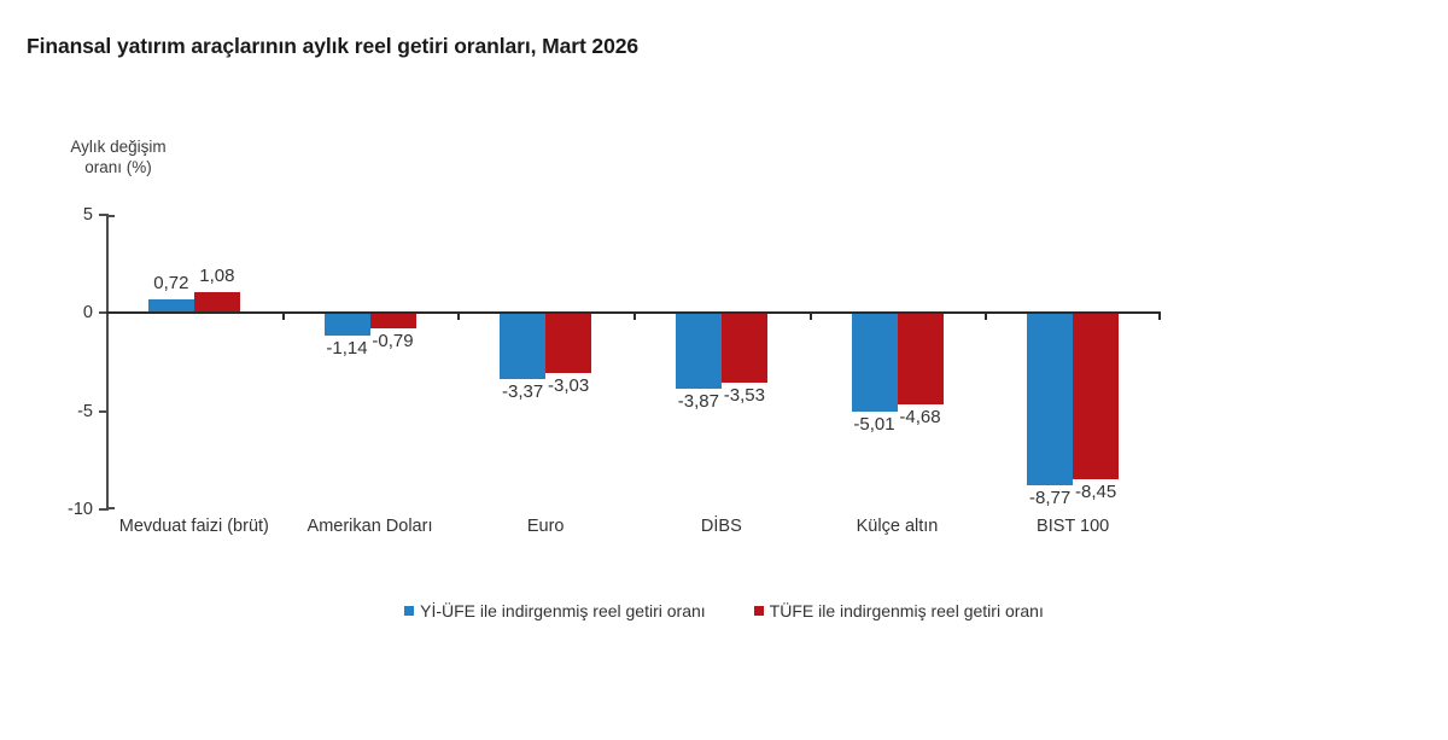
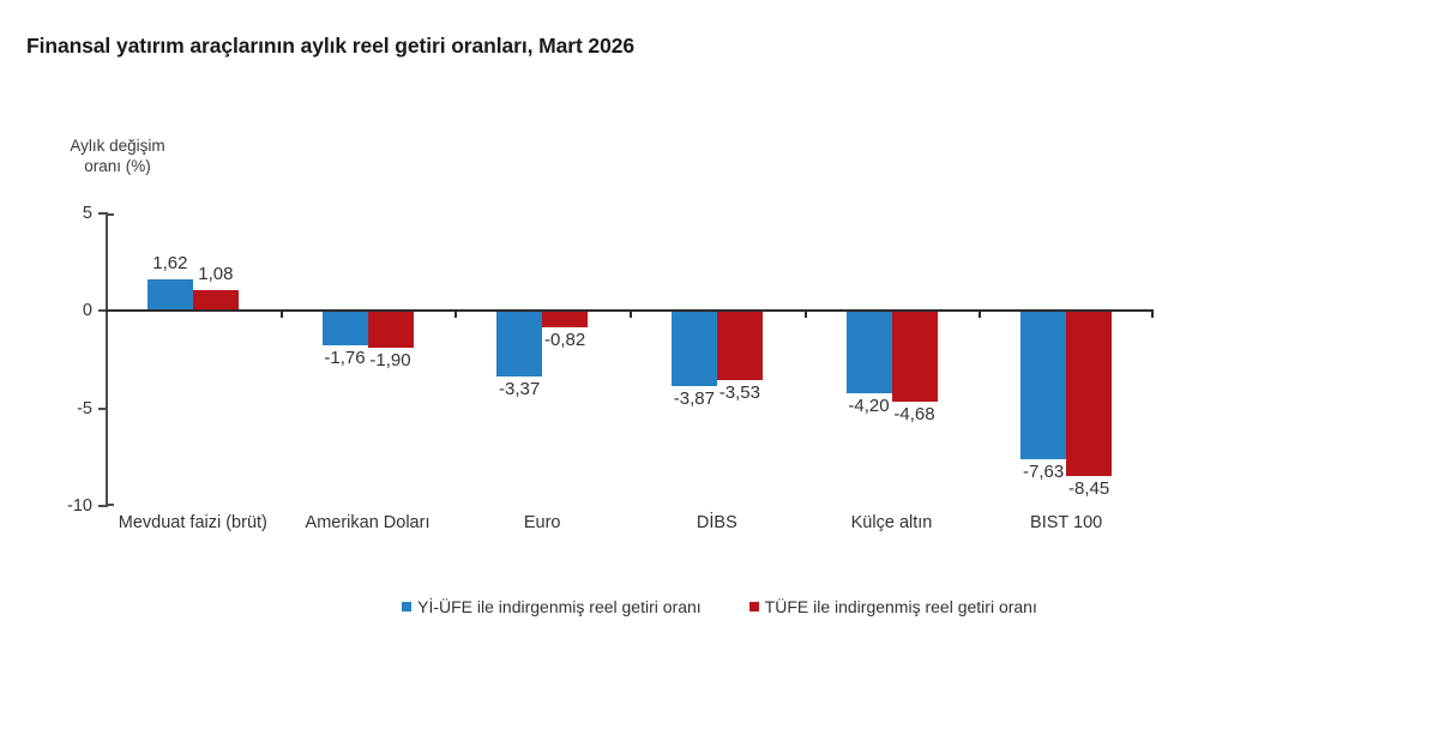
Yİ-ÜFE ile indirgenmiş reel getiri oranı/Mevduat faizi (brüt): 0,72 -> 1,62
Yİ-ÜFE ile indirgenmiş reel getiri oranı/Amerikan Doları: -1,14 -> -1,76
TÜFE ile indirgenmiş reel getiri oranı/Amerikan Doları: -0,79 -> -1,90
TÜFE ile indirgenmiş reel getiri oranı/Euro: -3,03 -> -0,82
Yİ-ÜFE ile indirgenmiş reel getiri oranı/Külçe altın: -5,01 -> -4,20
Yİ-ÜFE ile indirgenmiş reel getiri oranı/BIST 100: -8,77 -> -7,63
